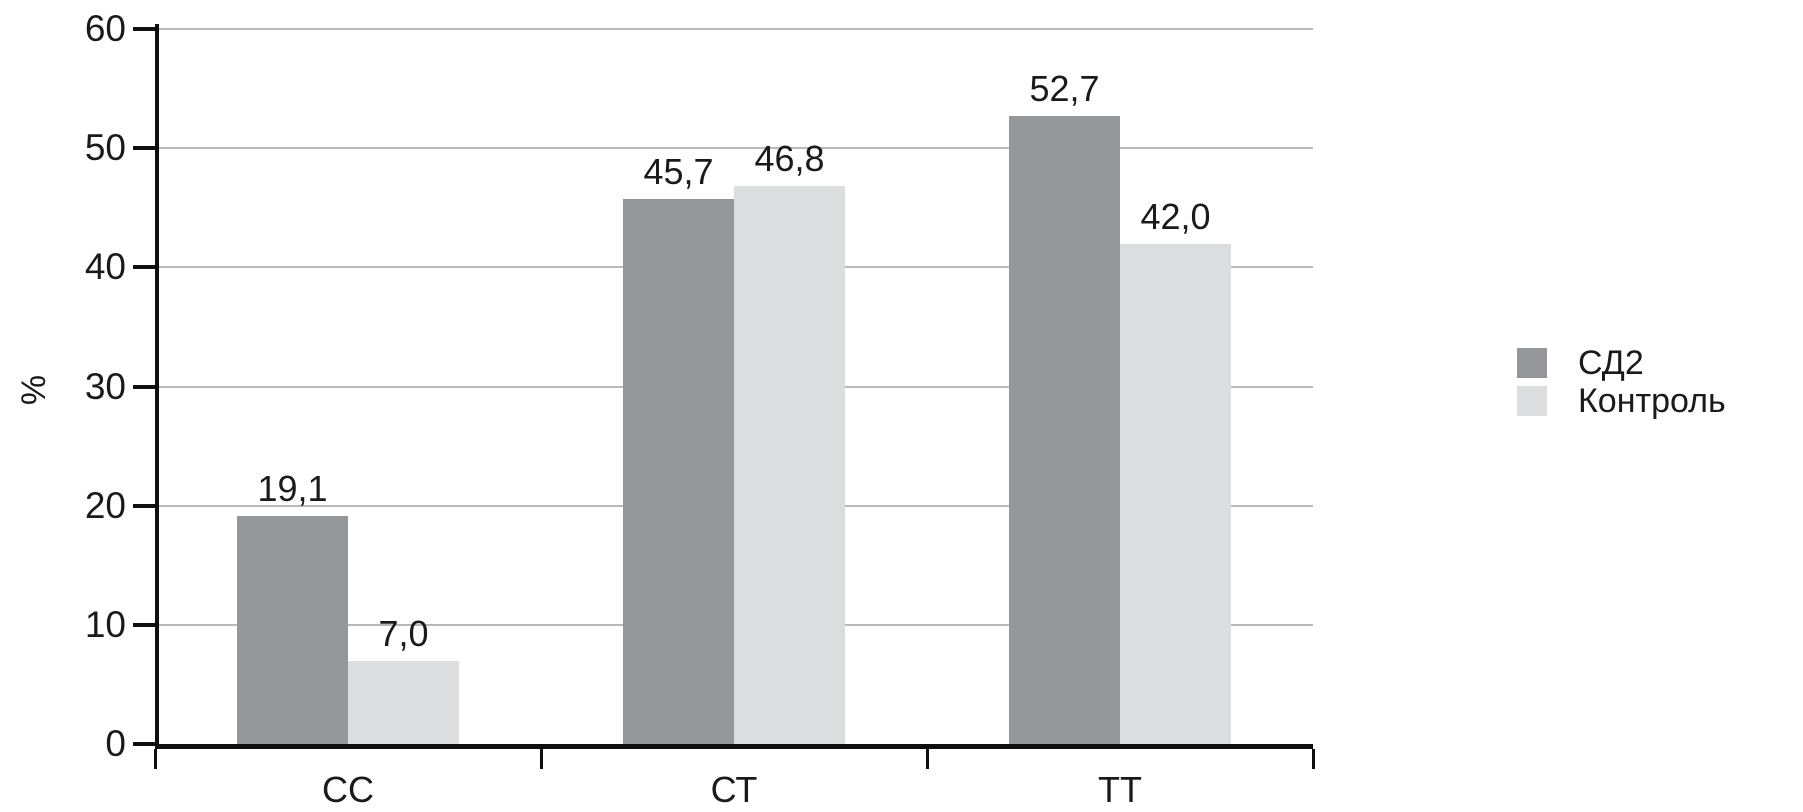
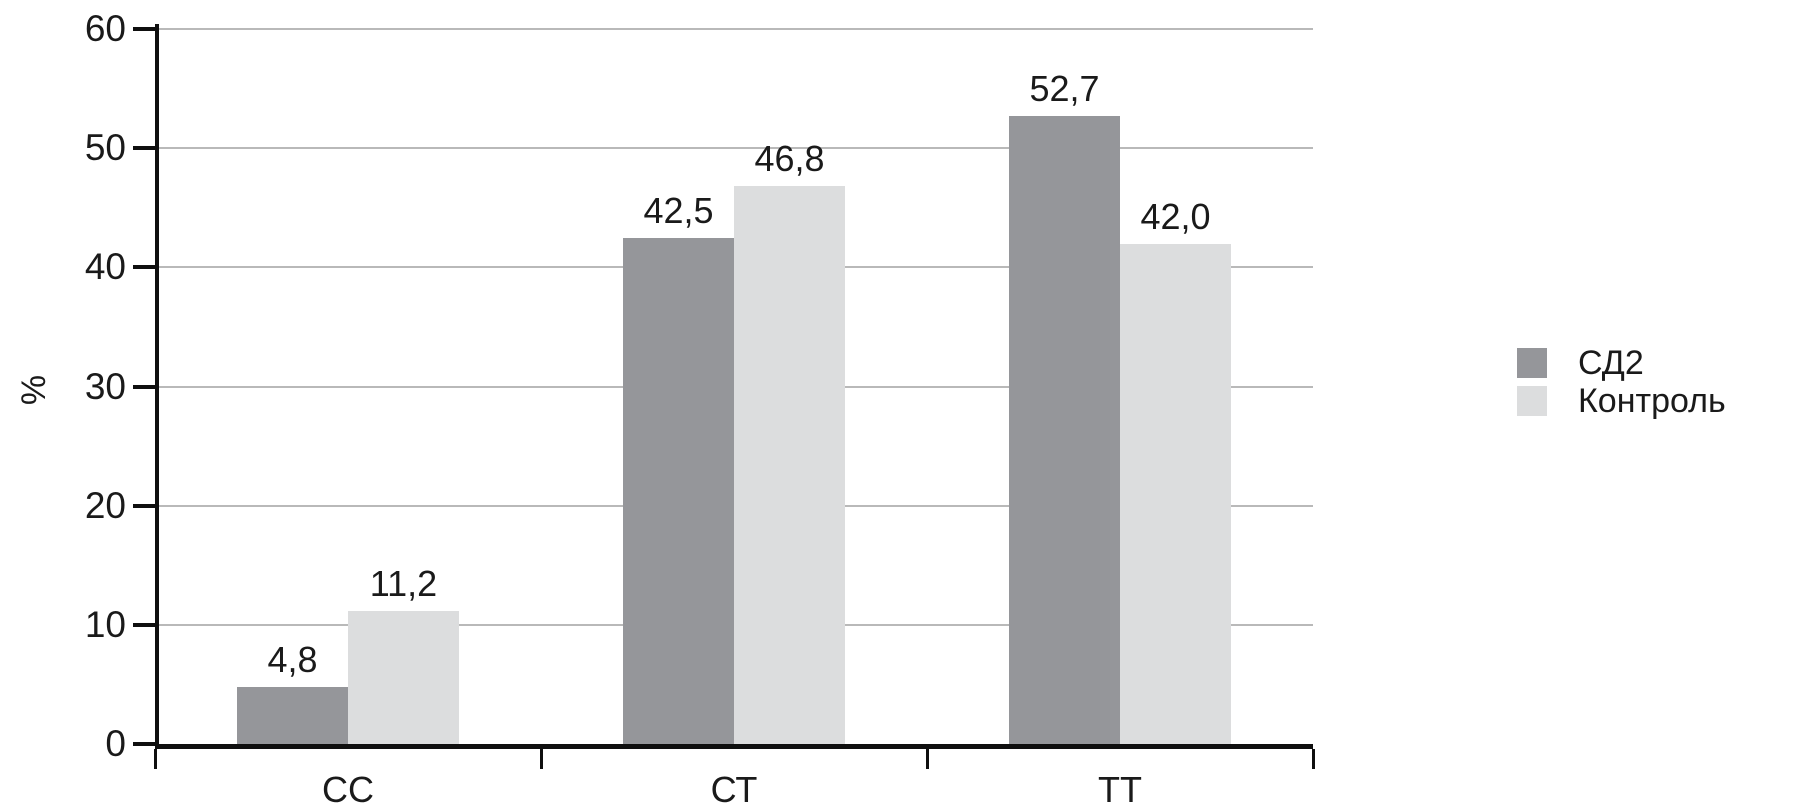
СД2/СС: 19,1 -> 4,8
Контроль/СС: 7,0 -> 11,2
СД2/СТ: 45,7 -> 42,5
